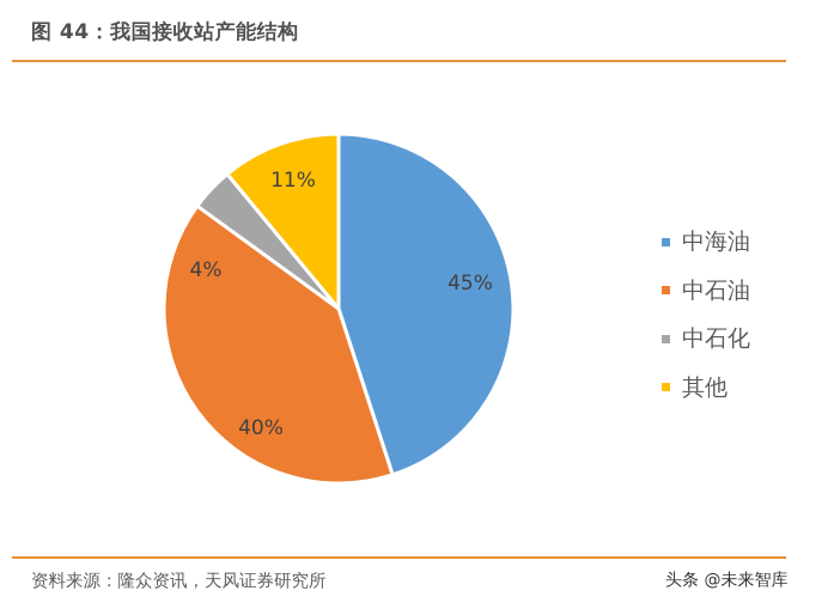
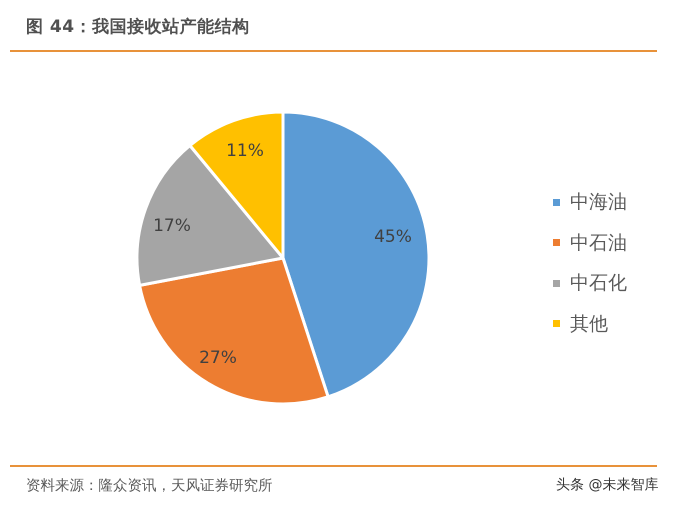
中石油: 40% -> 27%
中石化: 4% -> 17%
